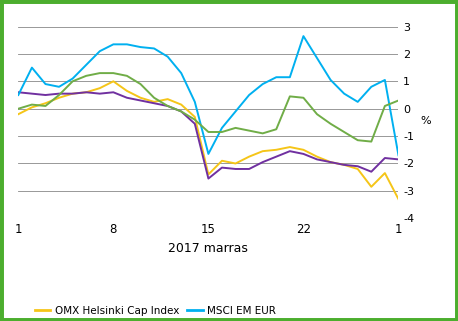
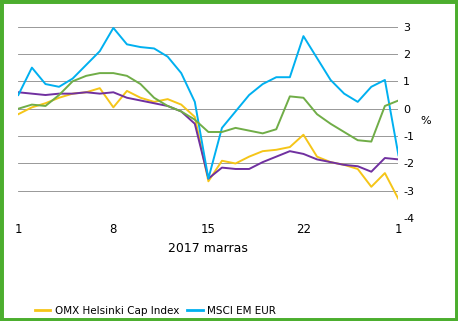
OMX Helsinki Cap Index/8: 1.00 -> 0.05
MSCI EM EUR/8: 2.35 -> 2.95
OMX Helsinki Cap Index/15: -2.40 -> -2.65
MSCI EM EUR/15: -1.65 -> -2.55
OMX Helsinki Cap Index/22: -1.50 -> -0.95
